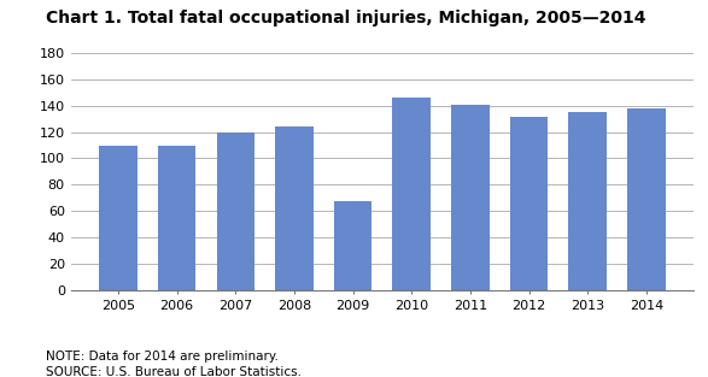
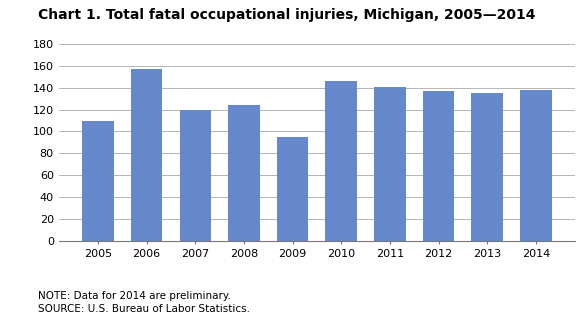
2006: 110 -> 157
2009: 68 -> 95
2012: 131 -> 137
